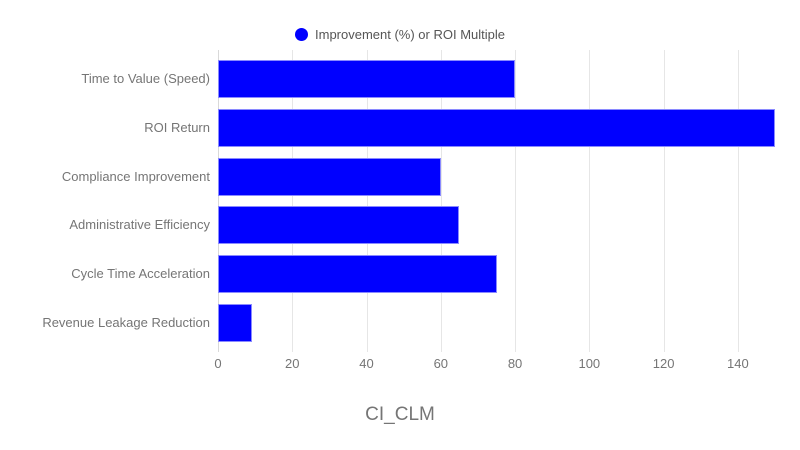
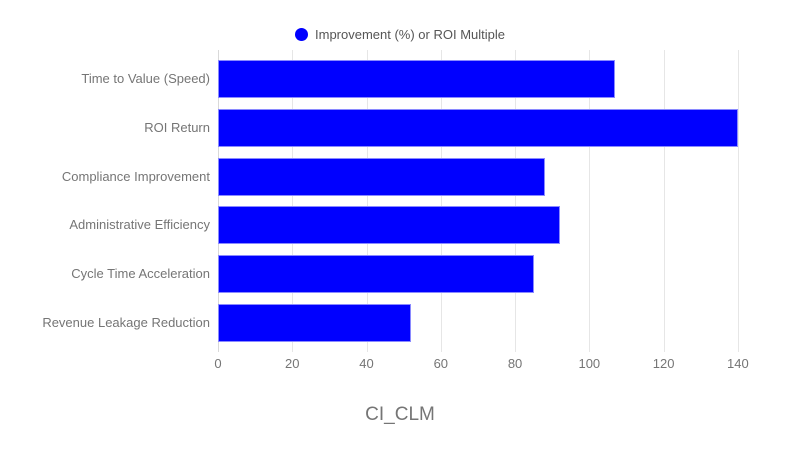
Time to Value (Speed): 80 -> 107
ROI Return: 150 -> 140
Compliance Improvement: 60 -> 88
Administrative Efficiency: 65 -> 92
Cycle Time Acceleration: 75 -> 85
Revenue Leakage Reduction: 9 -> 52
